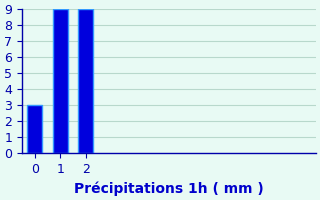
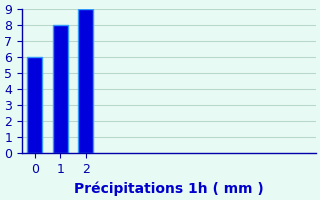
0: 3 -> 6
1: 9 -> 8
